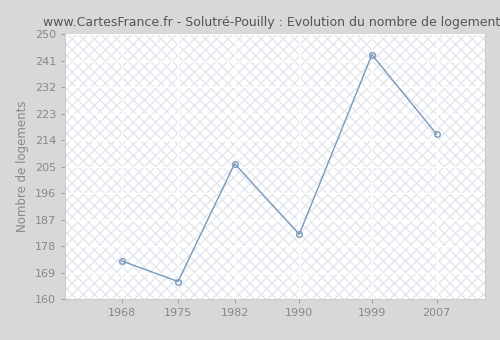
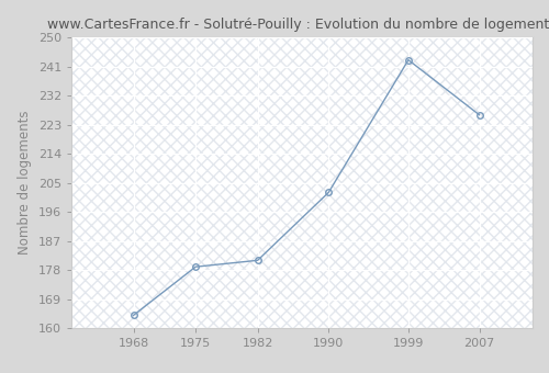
1968: 173 -> 164
1975: 166 -> 179
1982: 206 -> 181
1990: 182 -> 202
2007: 216 -> 226
